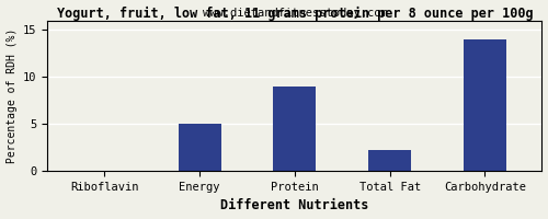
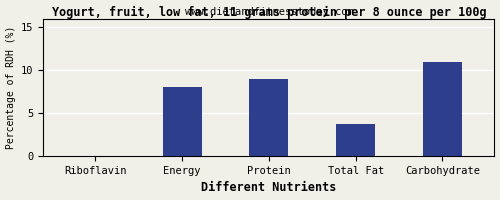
Energy: 5.0 -> 8.0
Total Fat: 2.2 -> 3.8
Carbohydrate: 14.0 -> 11.0
